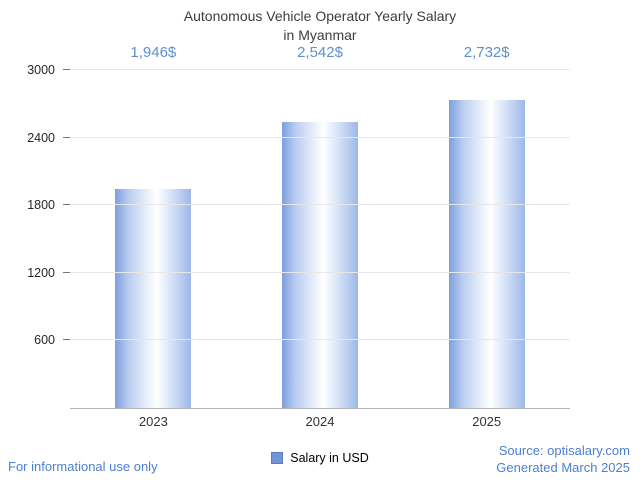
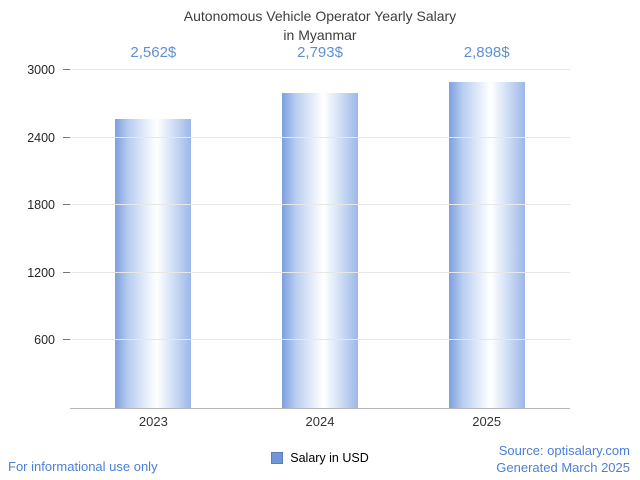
2023: 1,946 -> 2,562
2024: 2,542 -> 2,793
2025: 2,732 -> 2,898
